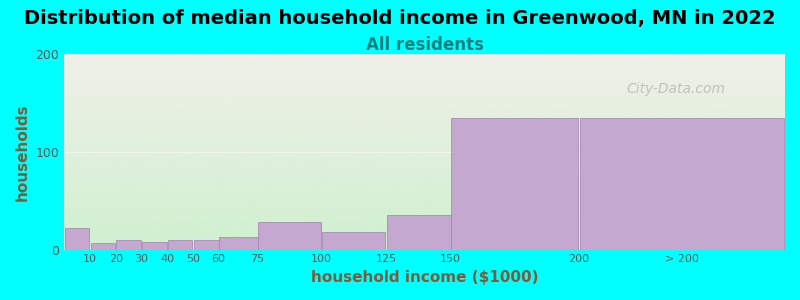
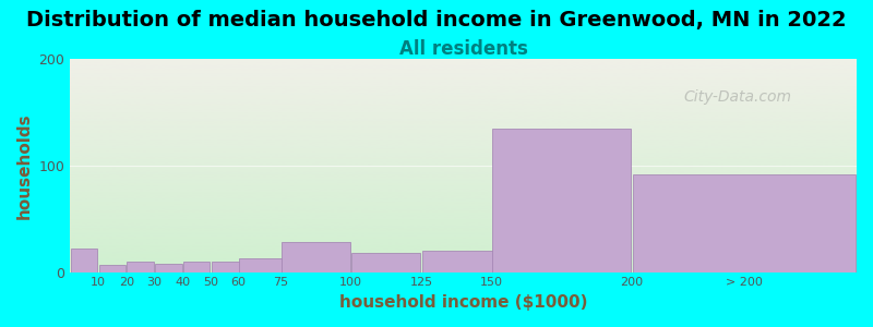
150: 35 -> 20
> 200: 135 -> 92
